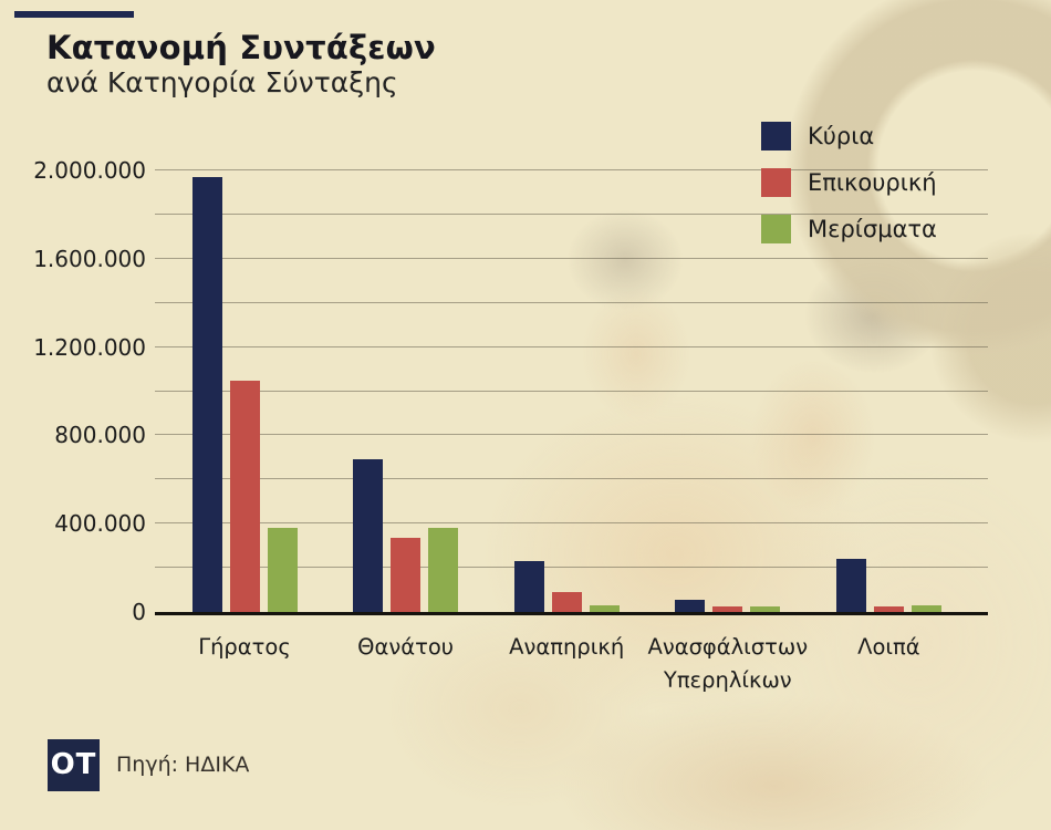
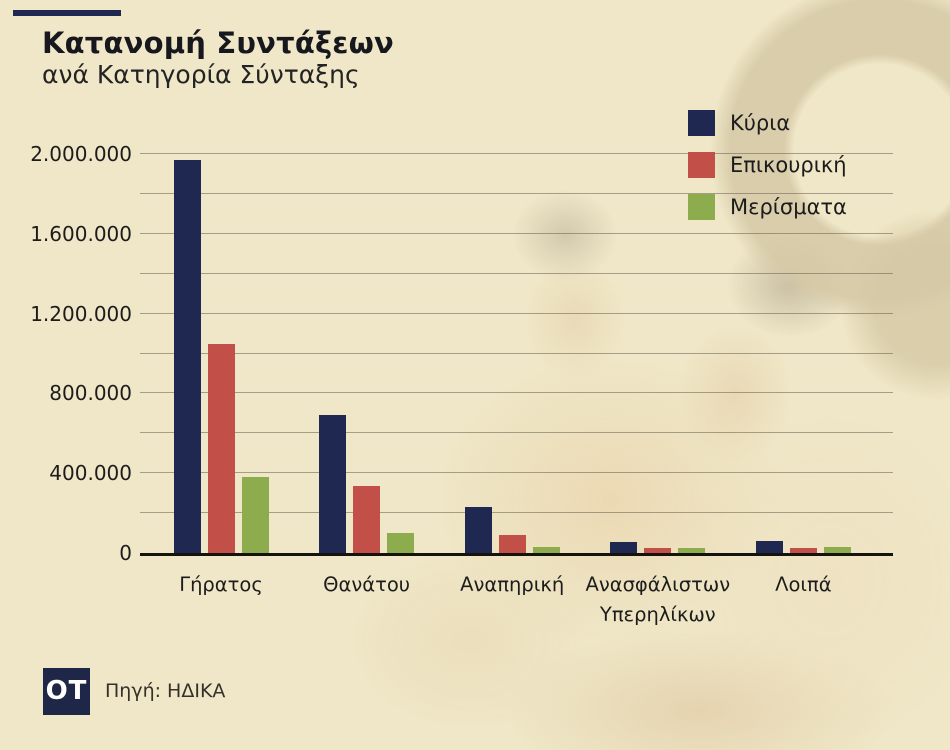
Μερίσματα/Θανάτου: 380000 -> 100000
Κύρια/Λοιπά: 240000 -> 60000
